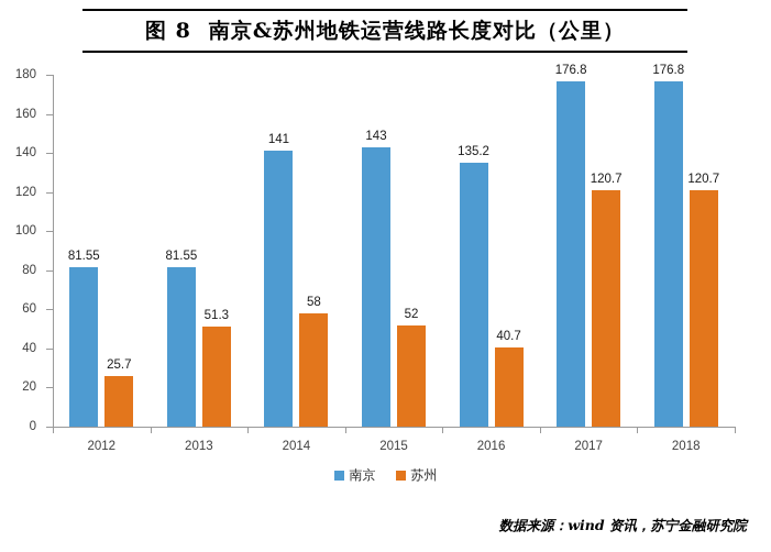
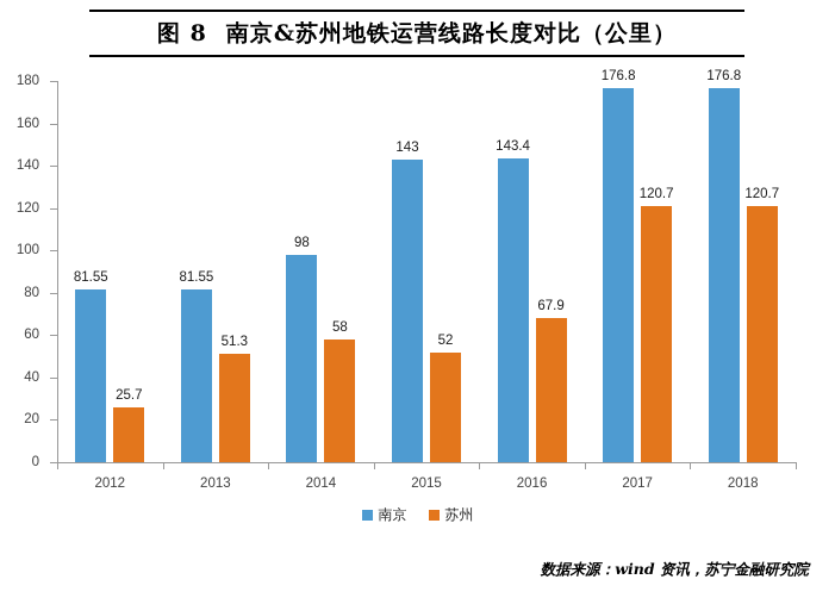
南京/2014: 141 -> 98
南京/2016: 135.2 -> 143.4
苏州/2016: 40.7 -> 67.9
